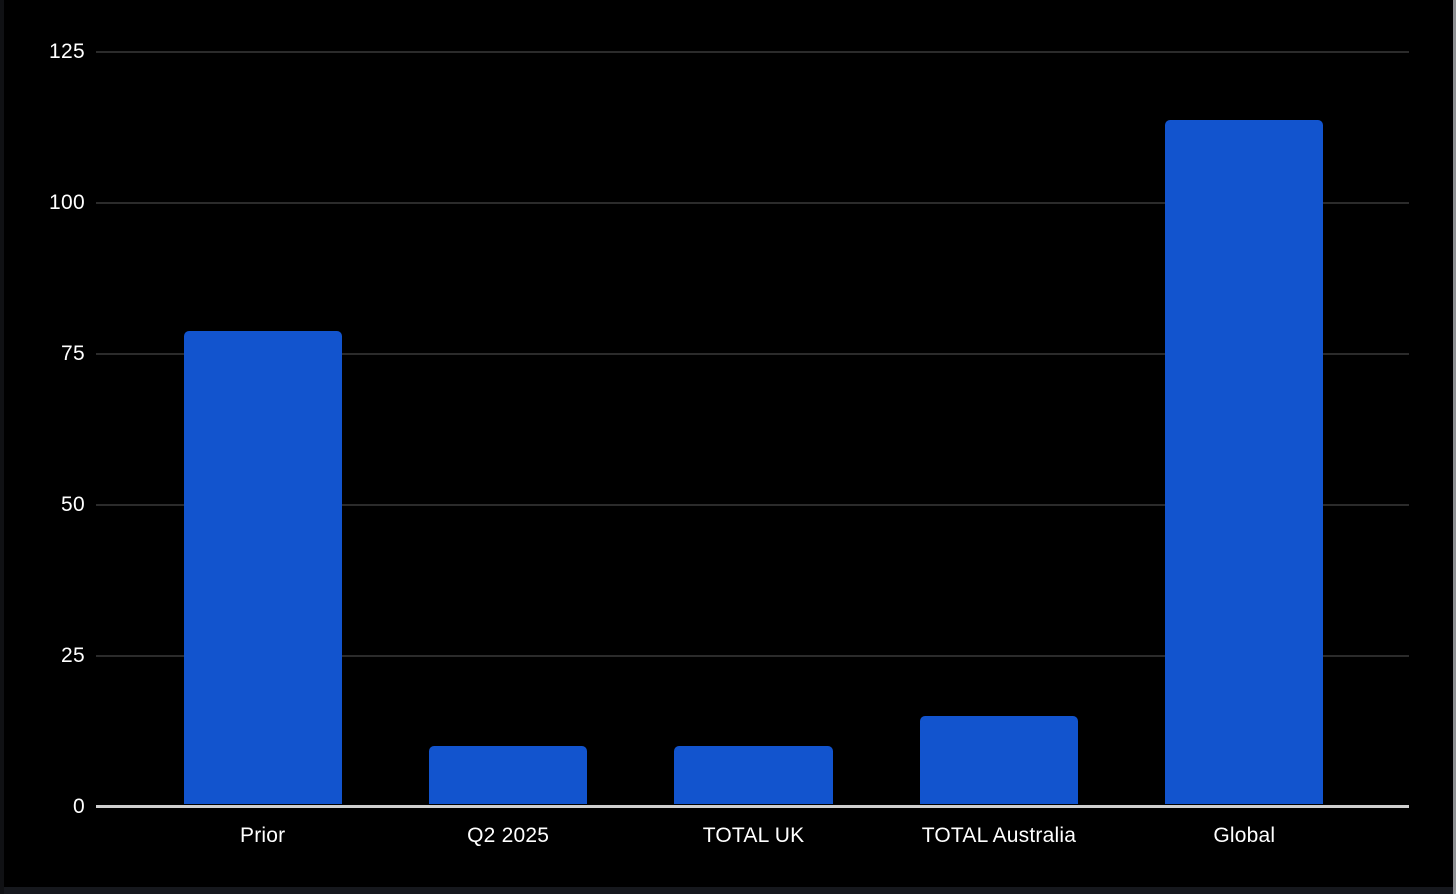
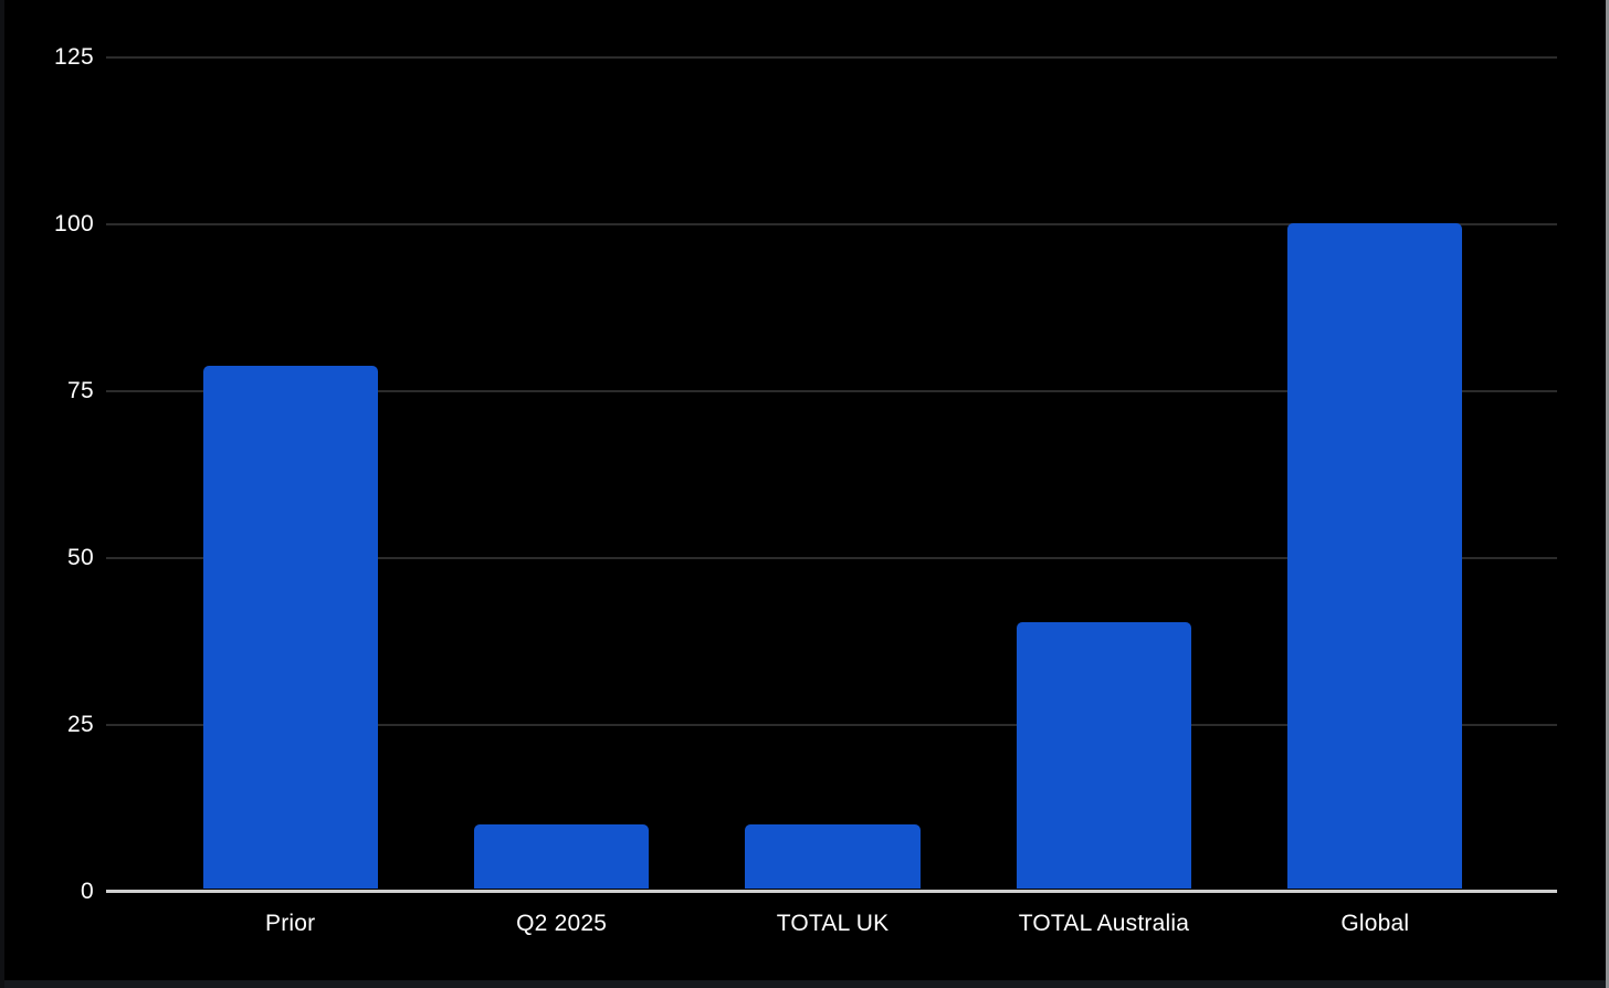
TOTAL Australia: 15 -> 40
Global: 114 -> 100
